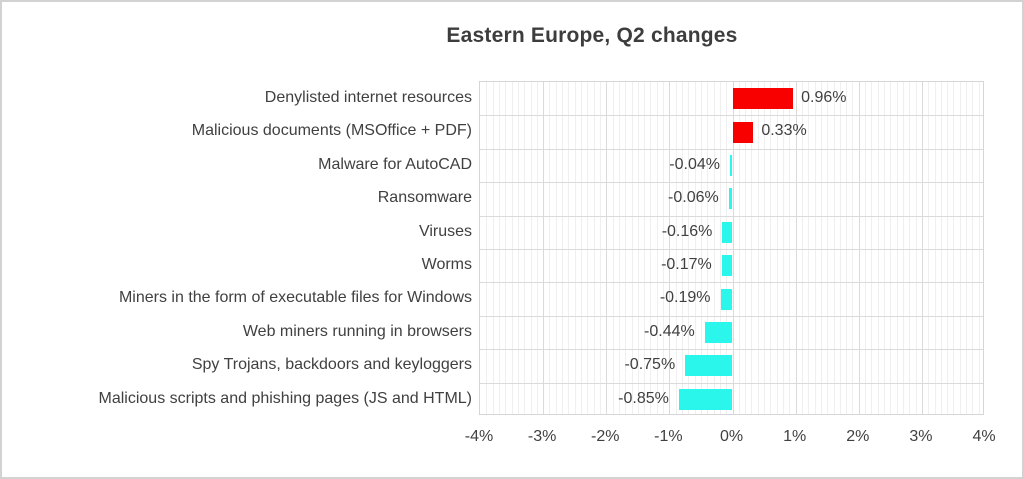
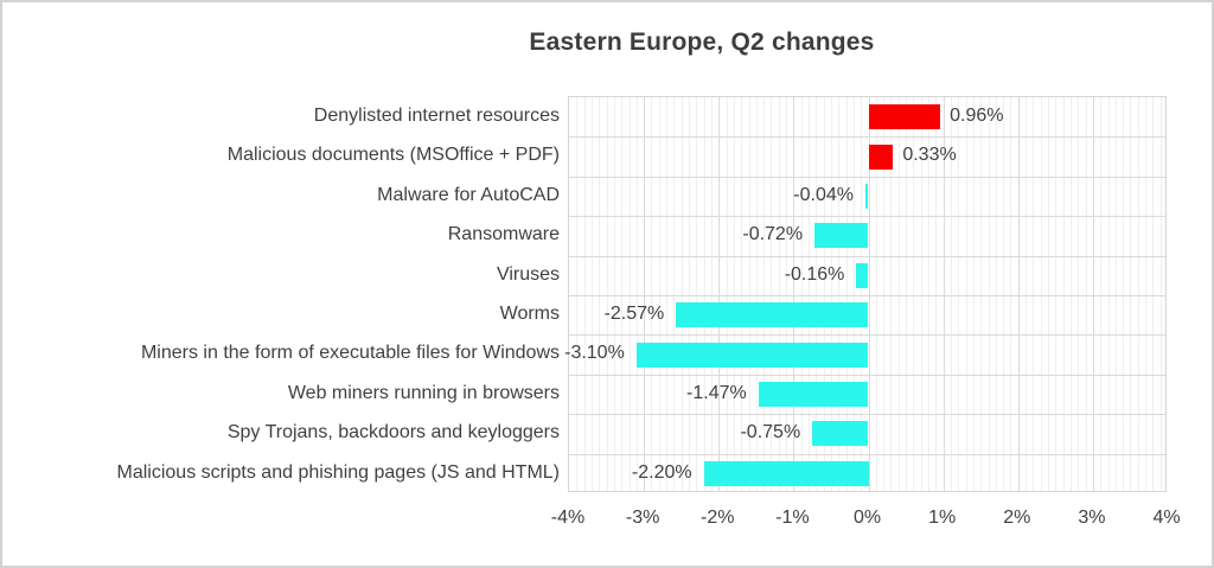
Ransomware: -0.06% -> -0.72%
Worms: -0.17% -> -2.57%
Miners in the form of executable files for Windows: -0.19% -> -3.10%
Web miners running in browsers: -0.44% -> -1.47%
Malicious scripts and phishing pages (JS and HTML): -0.85% -> -2.20%
